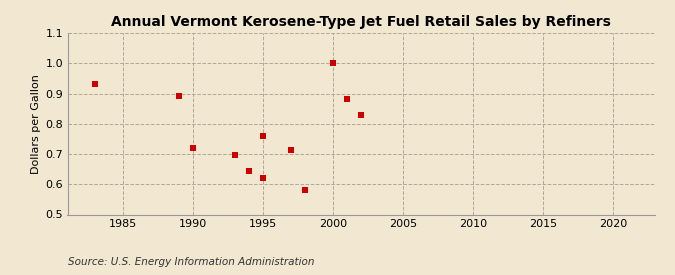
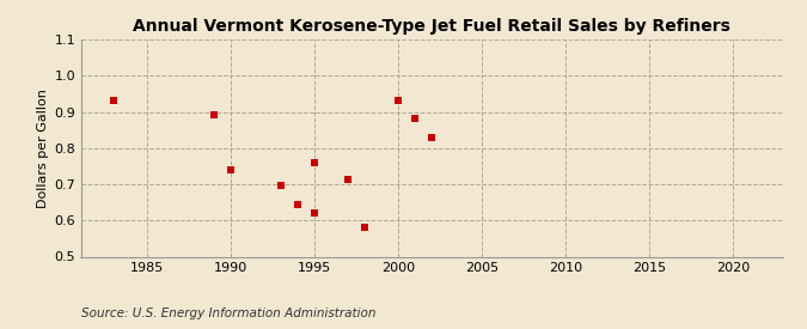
1990: 0.720 -> 0.740
2000: 1.002 -> 0.930
